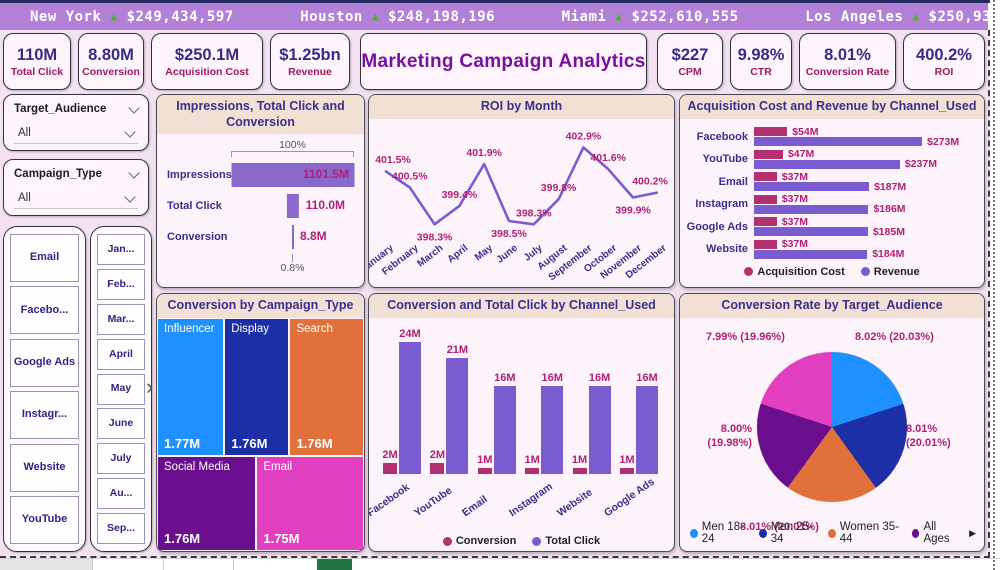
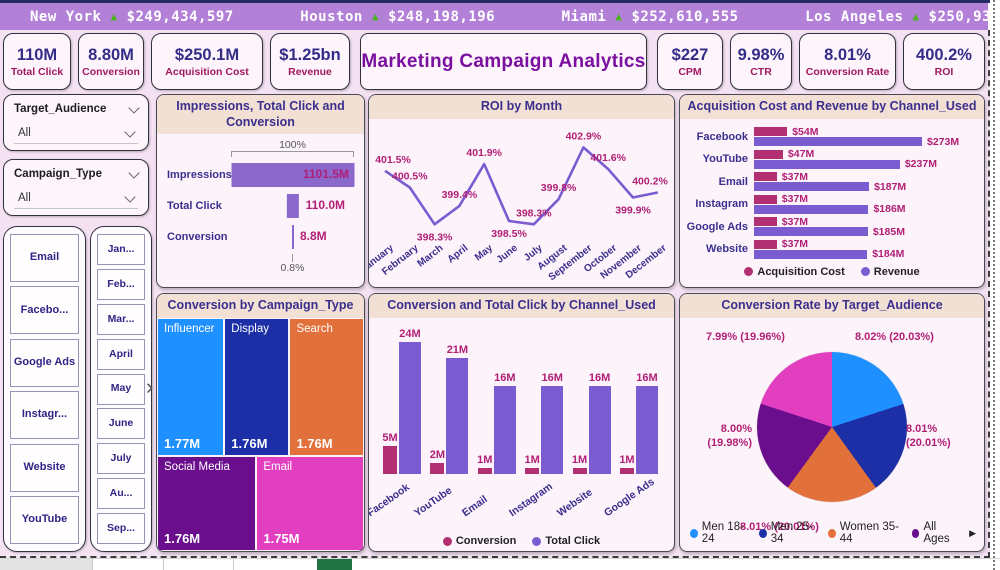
Conversion and Total Click by Channel_Used/Conversion/Facebook: 2M -> 5M
